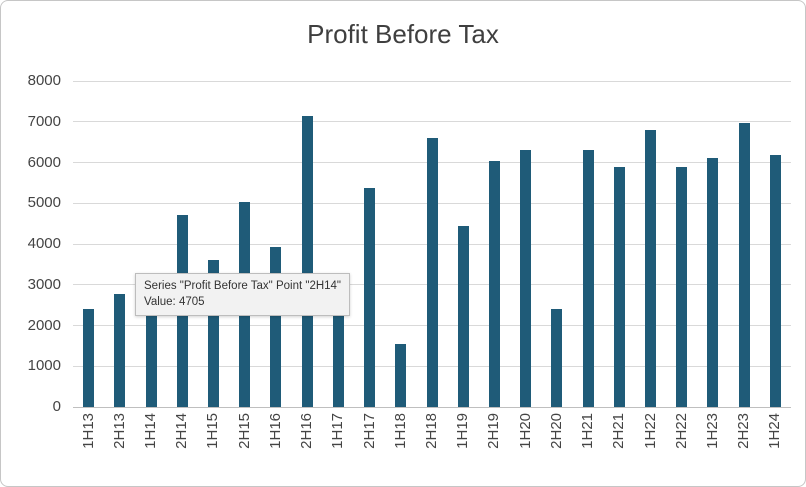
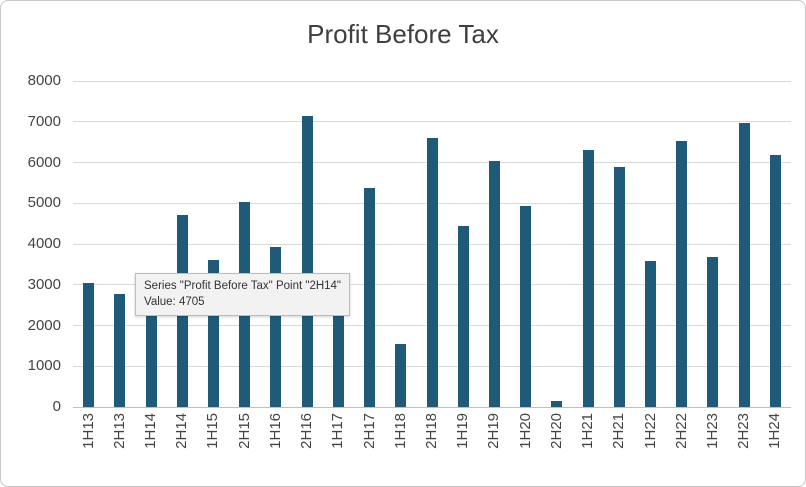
1H13: 2400 -> 3000
1H20: 6300 -> 4900
2H20: 2400 -> 200
1H22: 6800 -> 3600
2H22: 5900 -> 6500
1H23: 6100 -> 3700
